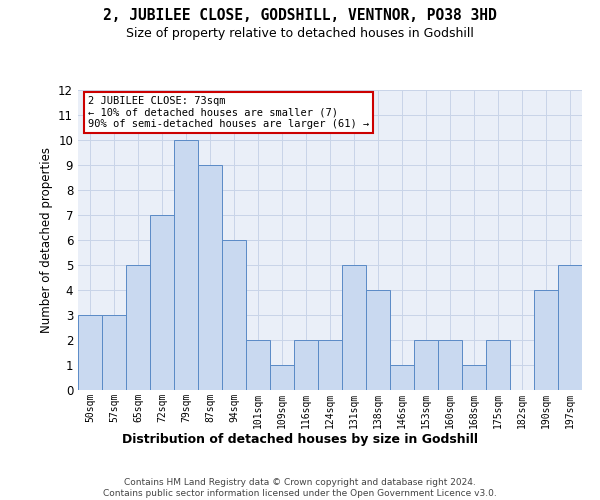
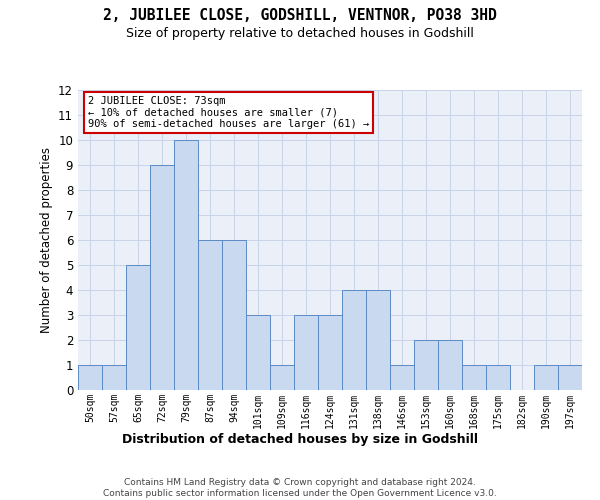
50sqm: 3 -> 1
57sqm: 3 -> 1
72sqm: 7 -> 9
87sqm: 9 -> 6
101sqm: 2 -> 3
116sqm: 2 -> 3
124sqm: 2 -> 3
131sqm: 5 -> 4
175sqm: 2 -> 1
190sqm: 4 -> 1
197sqm: 5 -> 1
